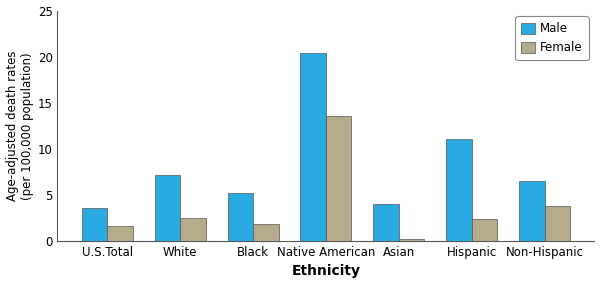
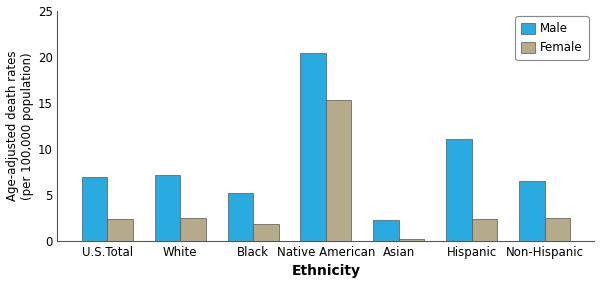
Male/U.S.Total: 3.6 -> 6.9
Female/U.S.Total: 1.6 -> 2.4
Female/Native American: 13.6 -> 15.3
Male/Asian: 4.0 -> 2.3
Female/Non-Hispanic: 3.8 -> 2.5
